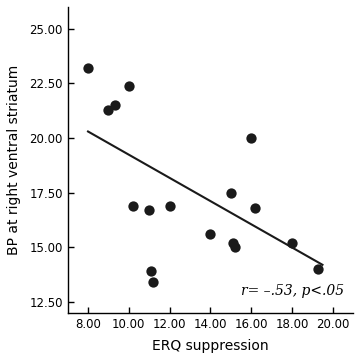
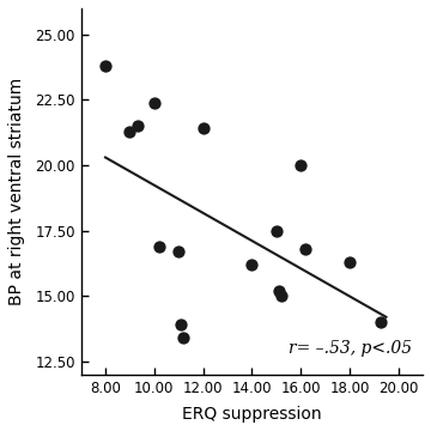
8.00: 23.2 -> 23.8
12.00: 16.9 -> 21.4
14.00: 15.6 -> 16.2
18.00: 15.2 -> 16.3
